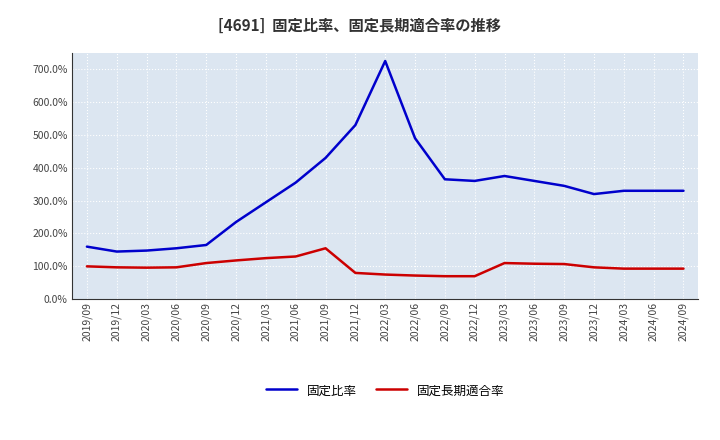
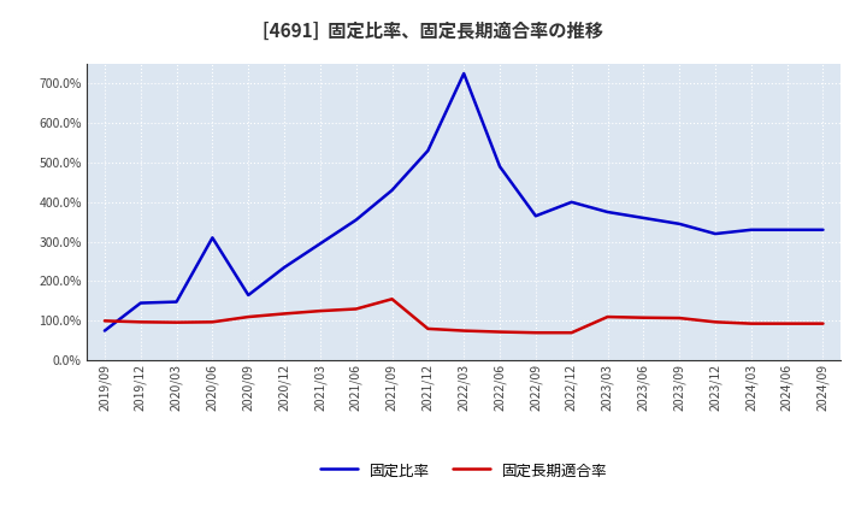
固定比率/2019/09: 160% -> 75%
固定比率/2020/06: 155% -> 310%
固定比率/2022/12: 360% -> 400%
